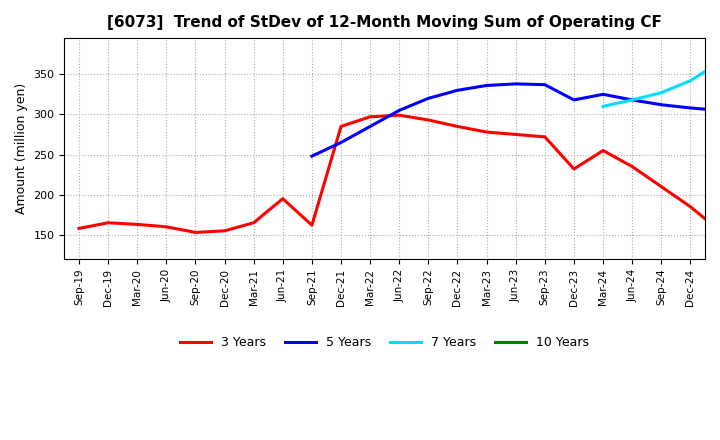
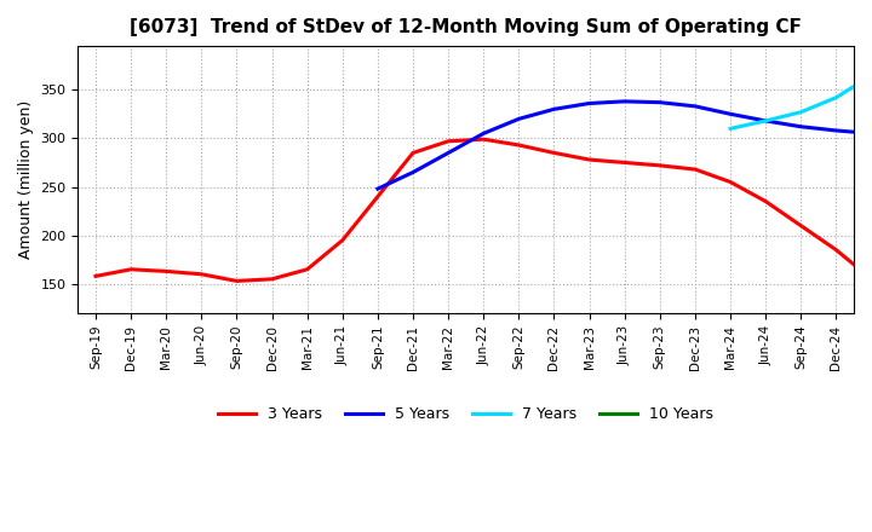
3 Years/Sep-21: 162 -> 240
3 Years/Dec-23: 232 -> 268
5 Years/Dec-23: 318 -> 333
